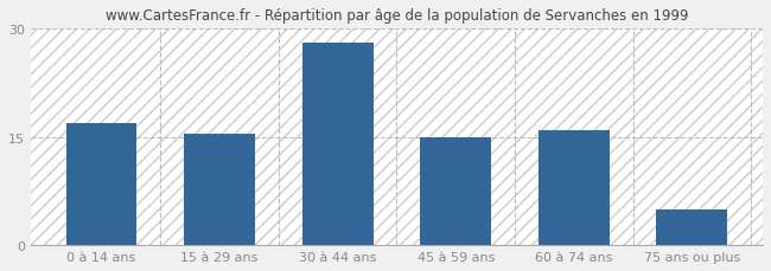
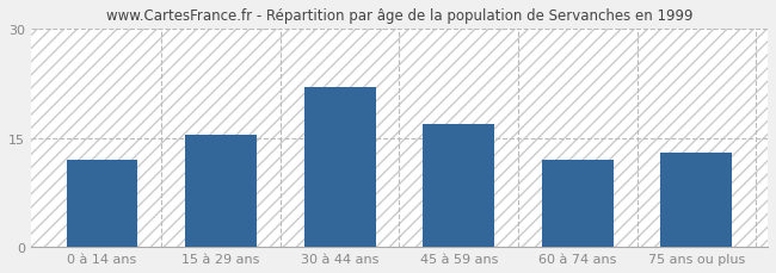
0 à 14 ans: 17.0 -> 12.0
30 à 44 ans: 28.0 -> 22.0
45 à 59 ans: 15.0 -> 17.0
60 à 74 ans: 16.0 -> 12.0
75 ans ou plus: 5.0 -> 13.0
